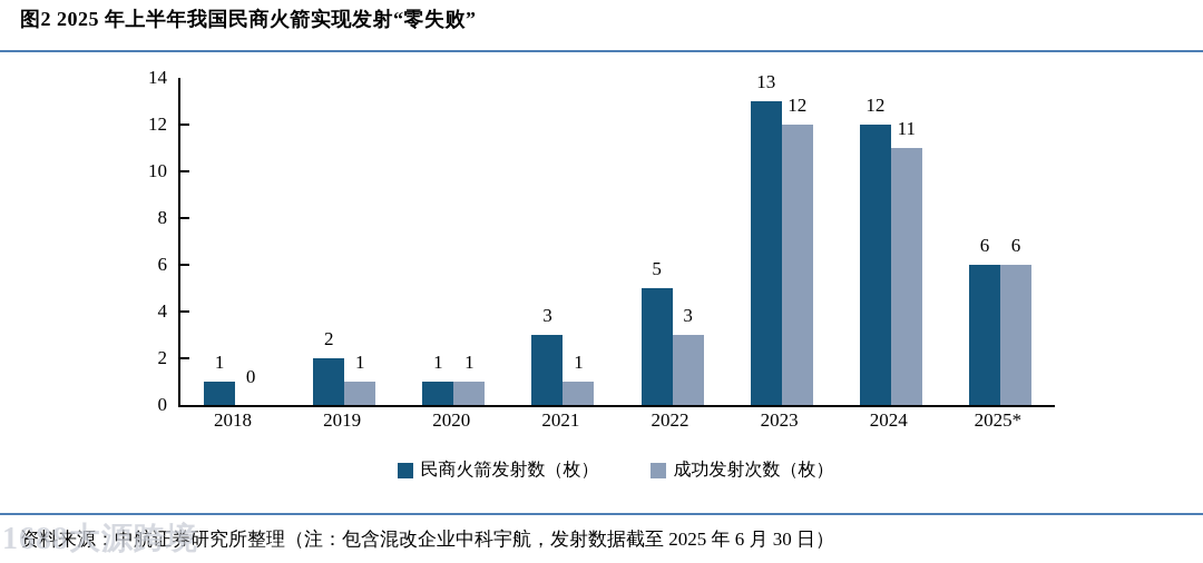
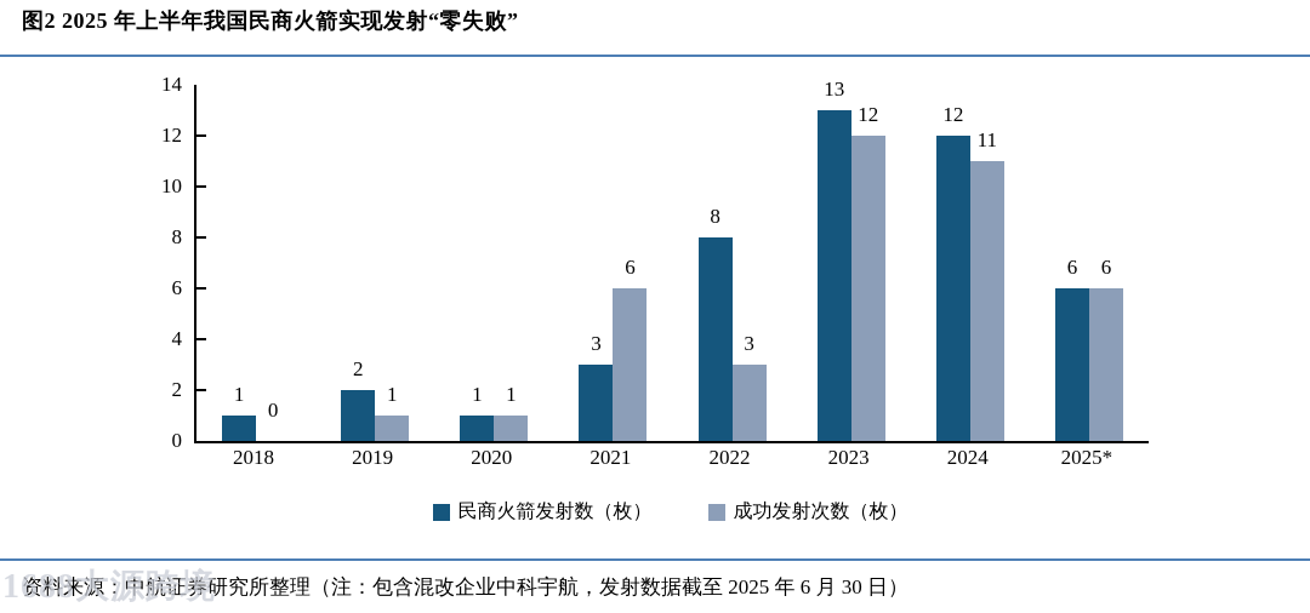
成功发射次数（枚）/2021: 1 -> 6
民商火箭发射数（枚）/2022: 5 -> 8
